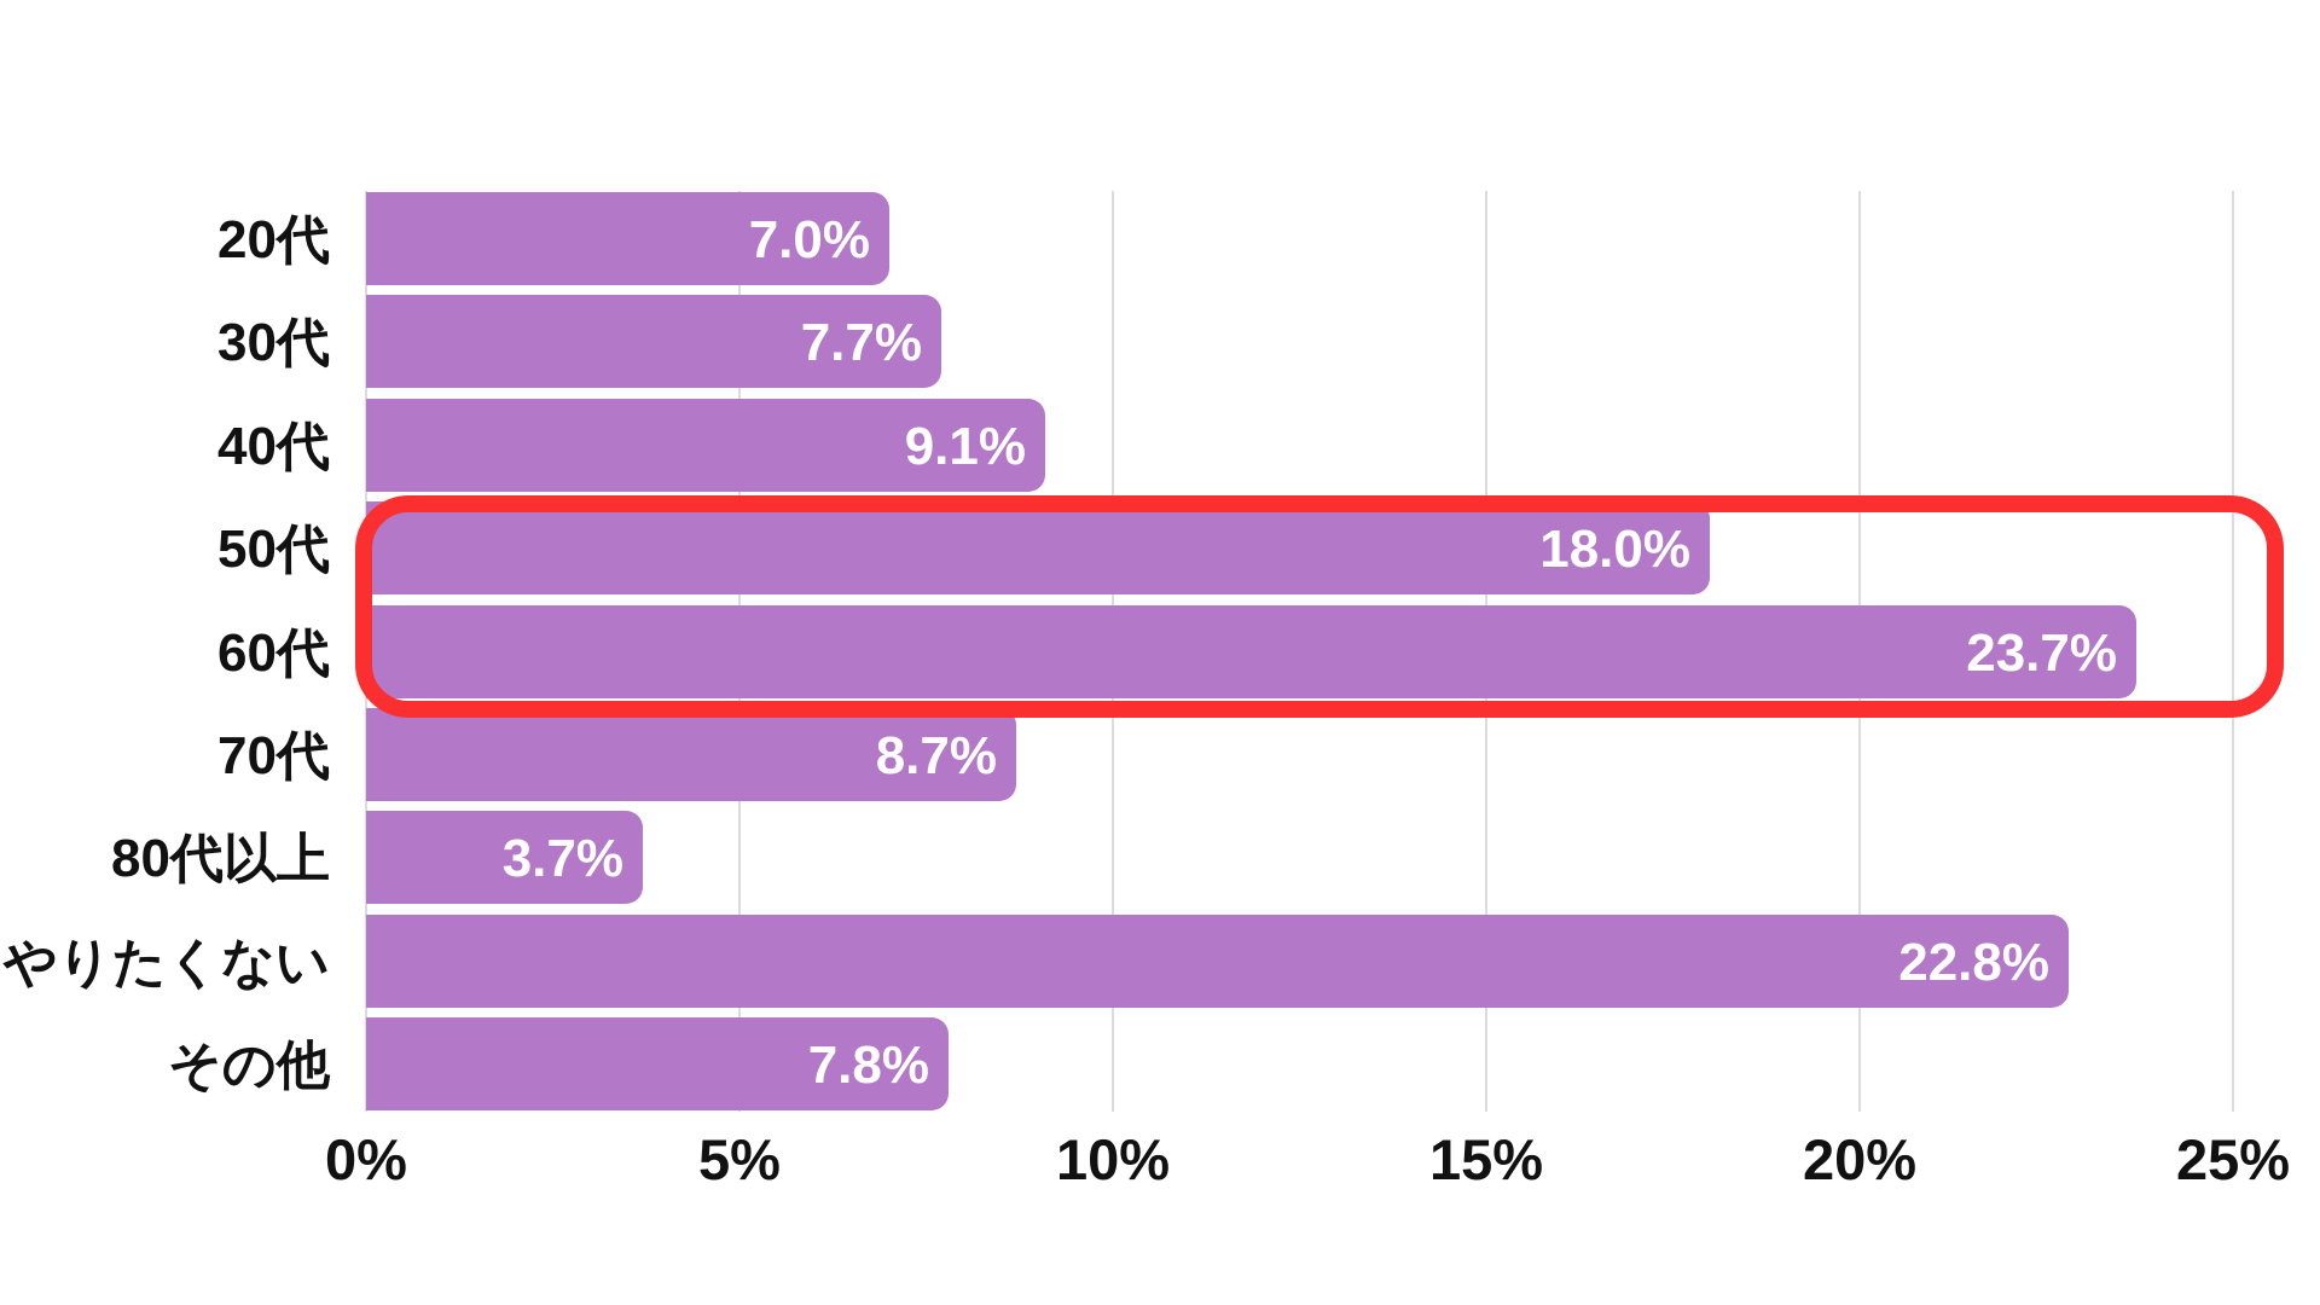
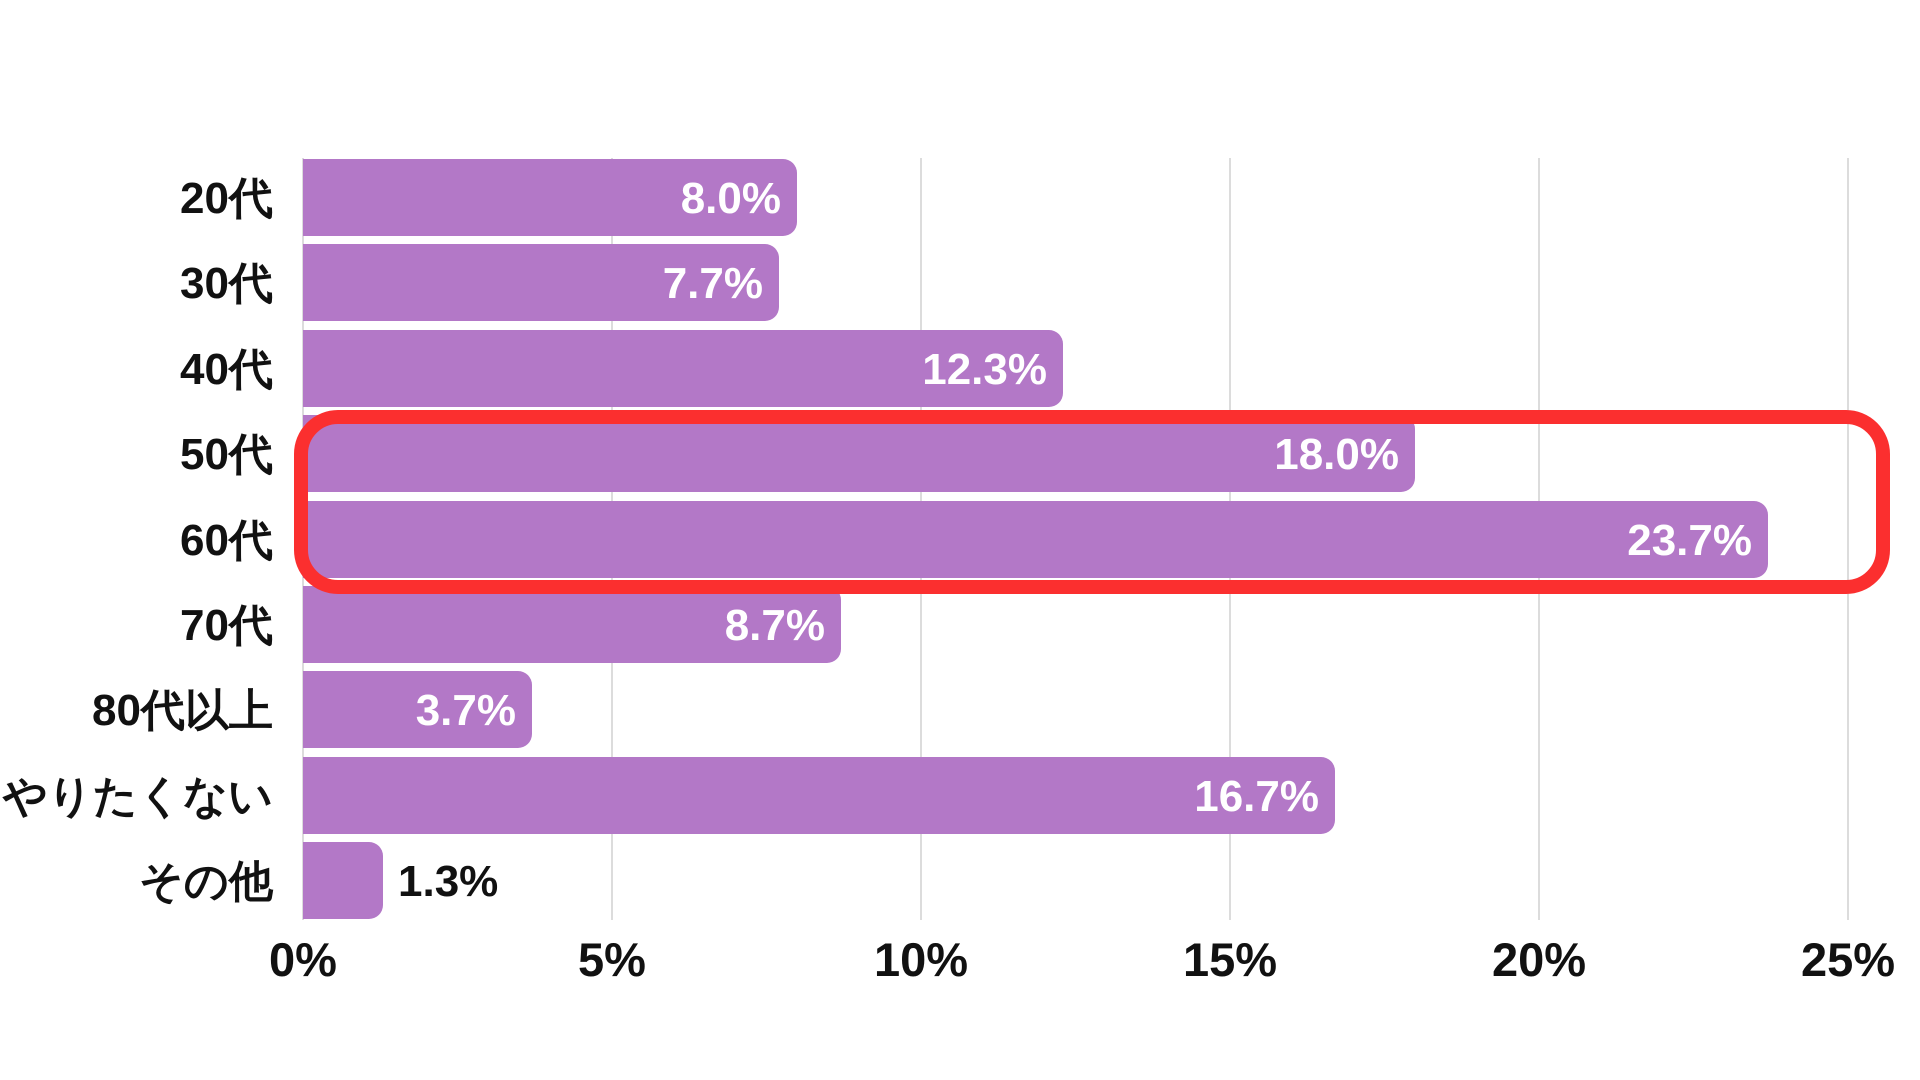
20代: 7.0% -> 8.0%
40代: 9.1% -> 12.3%
やりたくない: 22.8% -> 16.7%
その他: 7.8% -> 1.3%
